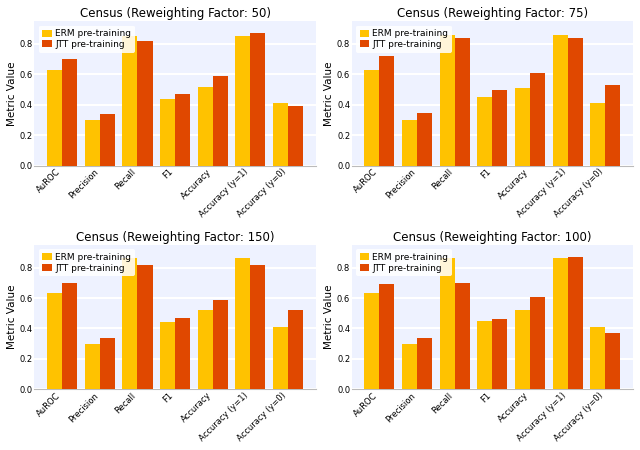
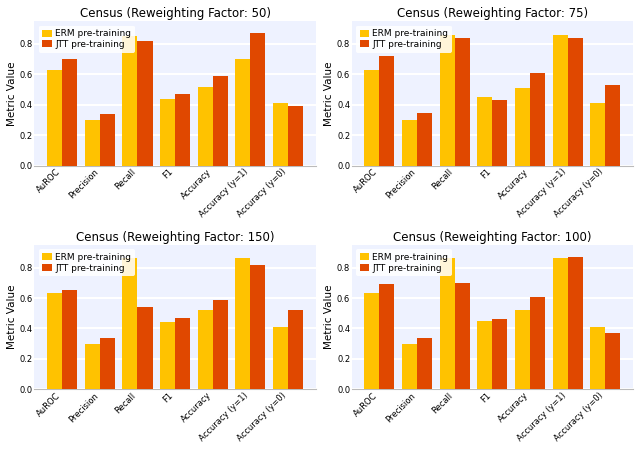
Census (Reweighting Factor: 50)/ERM pre-training/Accuracy (y=1): 0.85 -> 0.70
Census (Reweighting Factor: 75)/JTT pre-training/F1: 0.50 -> 0.43
Census (Reweighting Factor: 150)/JTT pre-training/AuROC: 0.70 -> 0.65
Census (Reweighting Factor: 150)/JTT pre-training/Recall: 0.82 -> 0.54
